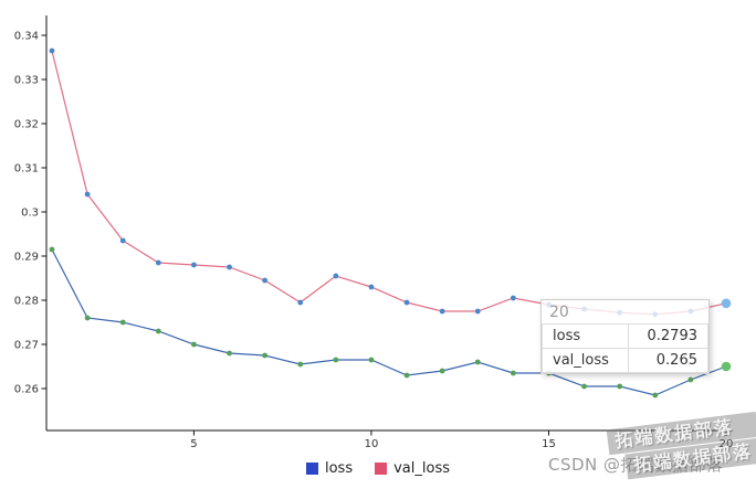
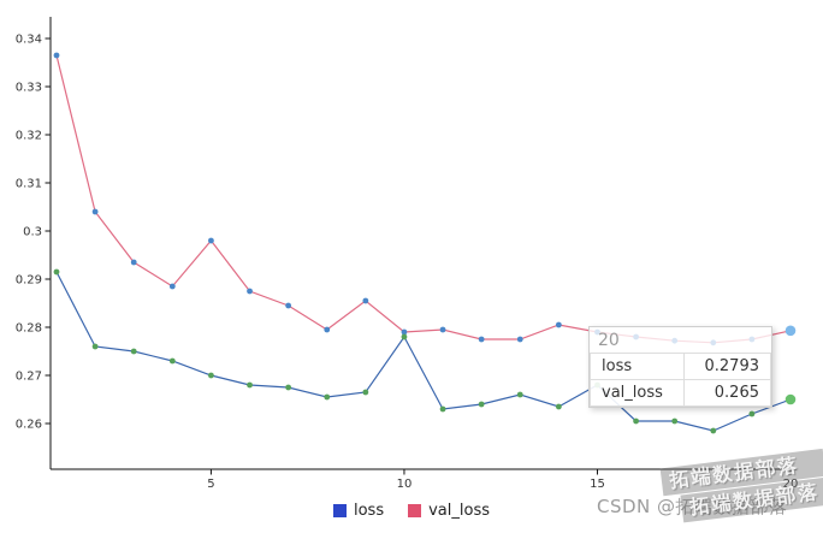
loss/5: 0.288 -> 0.298
loss/10: 0.283 -> 0.279
val_loss/10: 0.267 -> 0.278
val_loss/15: 0.264 -> 0.268
